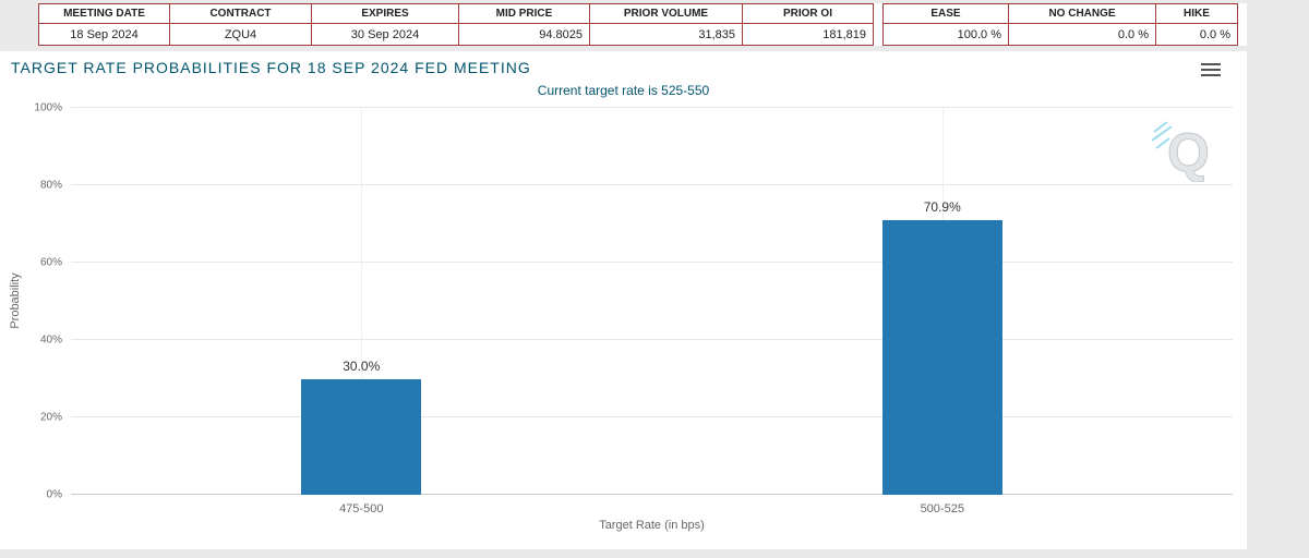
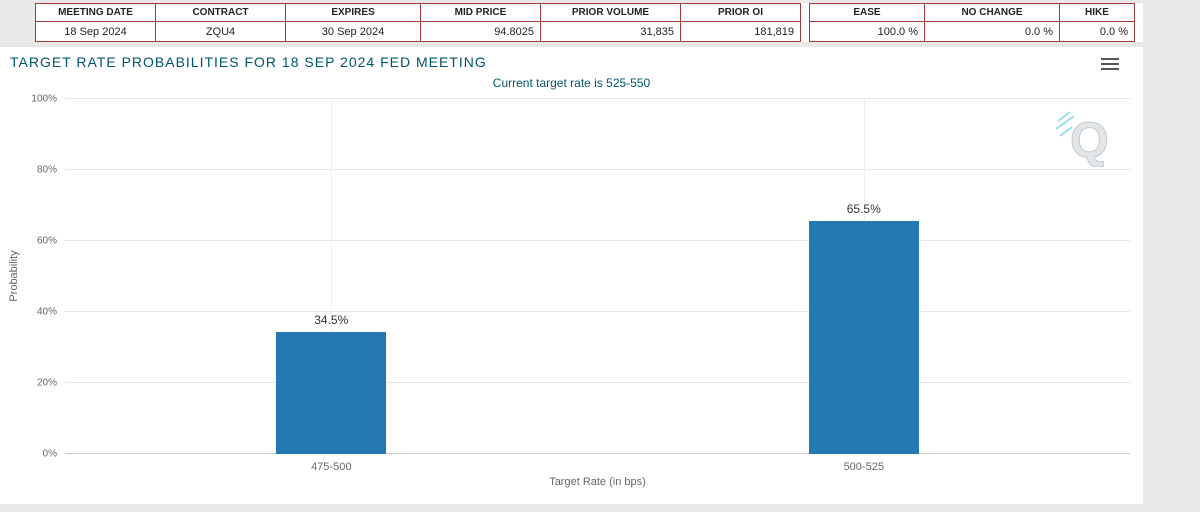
475-500: 30.0% -> 34.5%
500-525: 70.9% -> 65.5%
